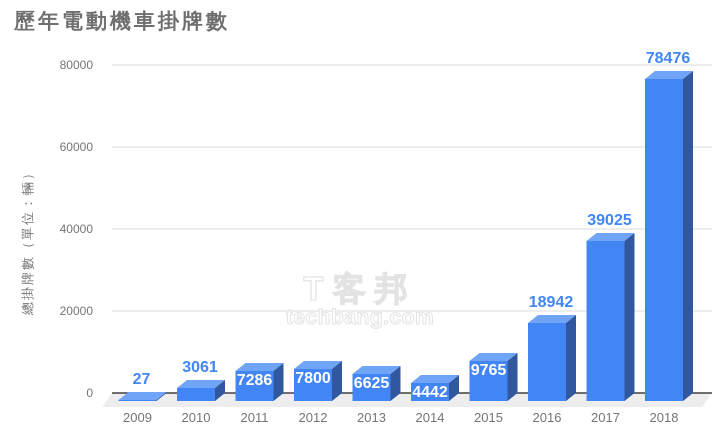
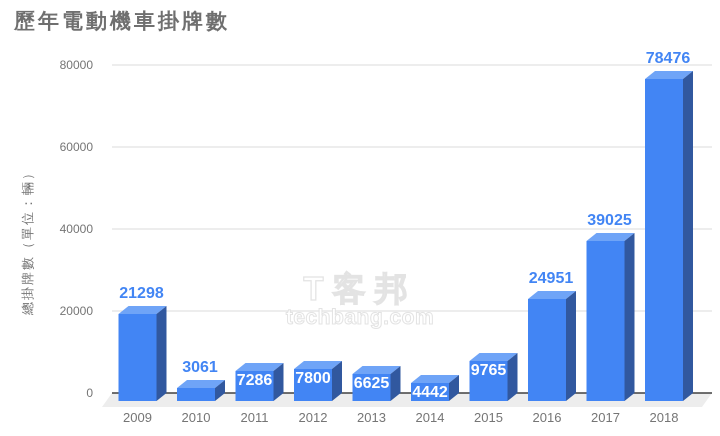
2009: 27 -> 21298
2016: 18942 -> 24951
